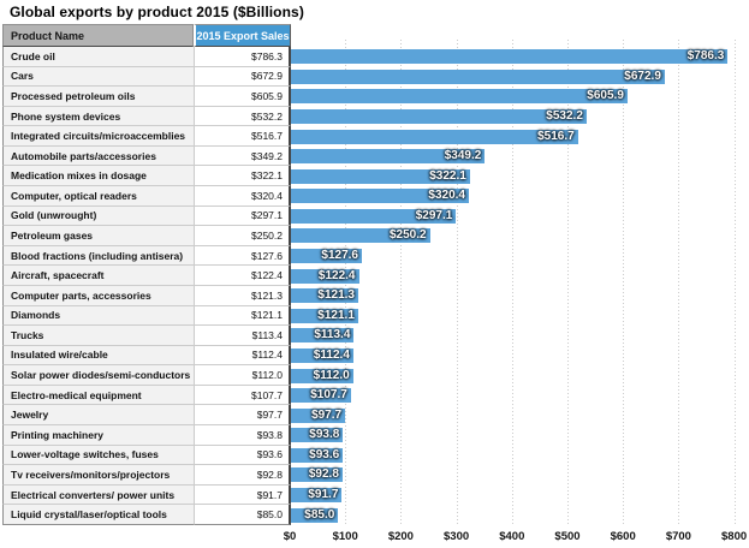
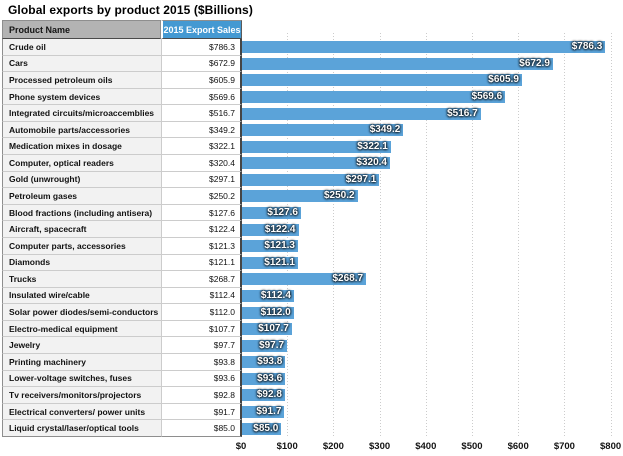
Phone system devices: $532.2 -> $569.6
Trucks: $113.4 -> $268.7
